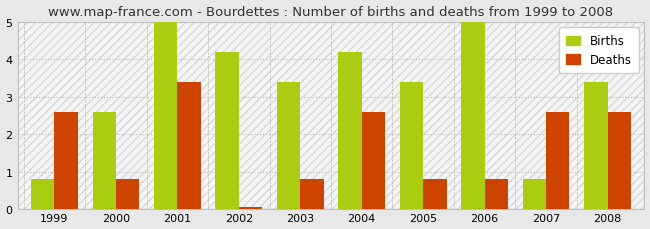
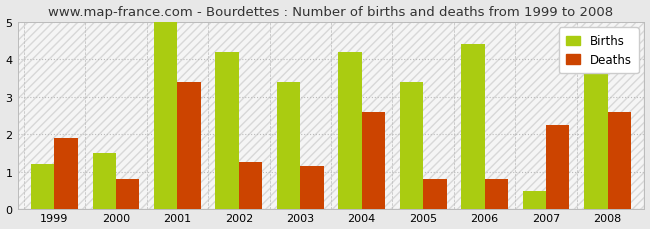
Births/1999: 0.8 -> 1.2
Deaths/1999: 2.60 -> 1.90
Births/2000: 2.6 -> 1.5
Deaths/2002: 0.05 -> 1.25
Deaths/2003: 0.80 -> 1.15
Births/2006: 5.0 -> 4.4
Births/2007: 0.8 -> 0.5
Deaths/2007: 2.60 -> 2.25
Births/2008: 3.4 -> 3.6
